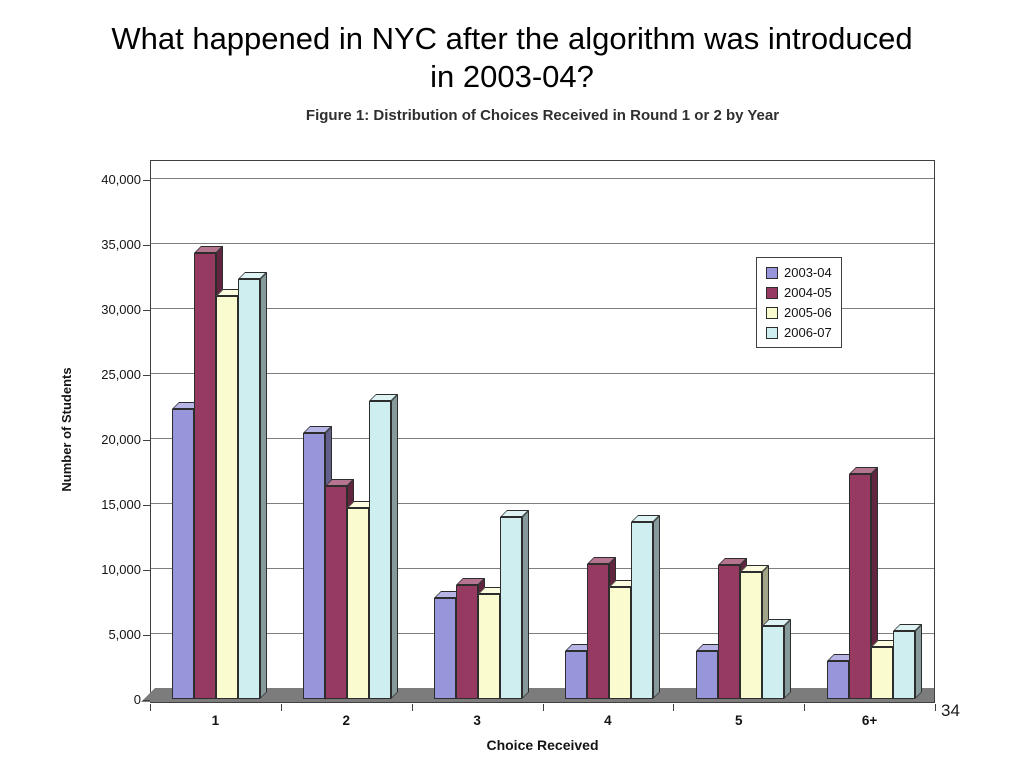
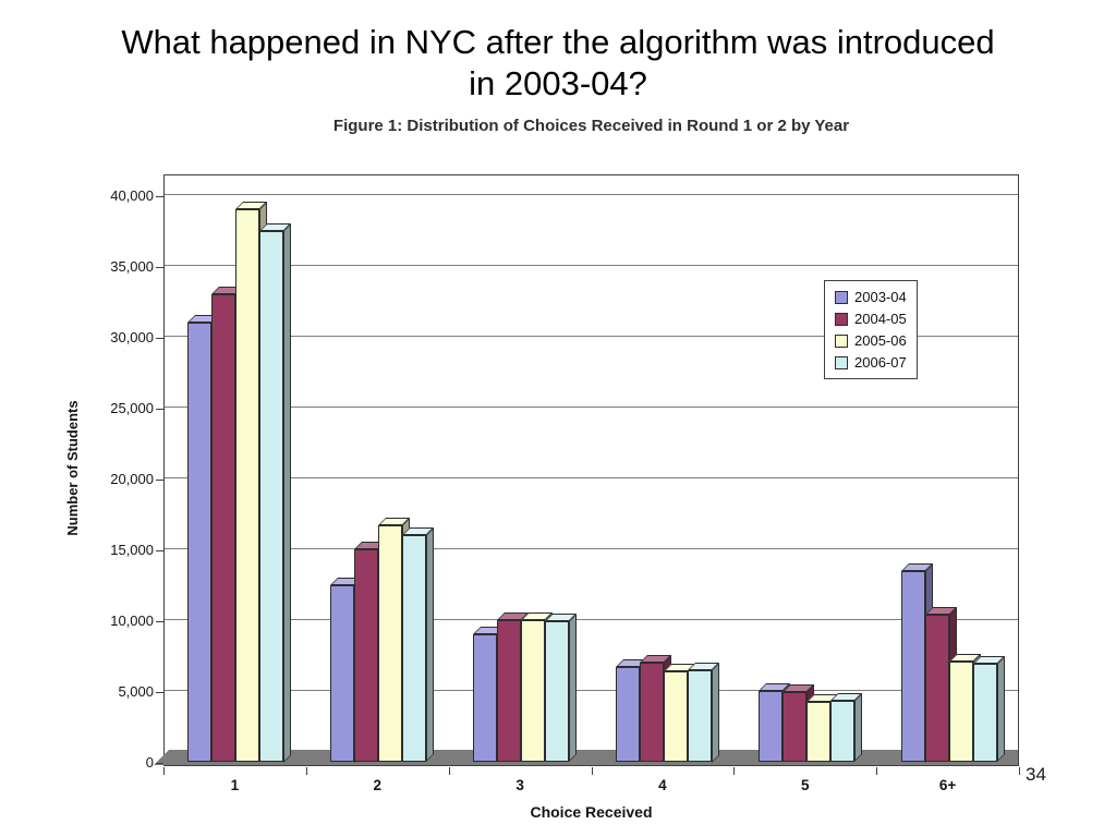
2003-04/1: 22300 -> 31000
2004-05/1: 34300 -> 33000
2005-06/1: 31000 -> 39000
2006-07/1: 32300 -> 37500
2003-04/2: 20500 -> 12500
2004-05/2: 16400 -> 15000
2005-06/2: 14700 -> 16700
2006-07/2: 22900 -> 16000
2003-04/3: 7800 -> 9000
2004-05/3: 8800 -> 10000
2005-06/3: 8100 -> 10000
2006-07/3: 14000 -> 9900
2003-04/4: 3700 -> 6700
2004-05/4: 10400 -> 7000
2005-06/4: 8600 -> 6400
2006-07/4: 13600 -> 6500
2003-04/5: 3700 -> 5000
2004-05/5: 10300 -> 4900
2005-06/5: 9800 -> 4200
2006-07/5: 5600 -> 4300
2003-04/6+: 2900 -> 13500
2004-05/6+: 17300 -> 10400
2005-06/6+: 4000 -> 7100
2006-07/6+: 5200 -> 6900
